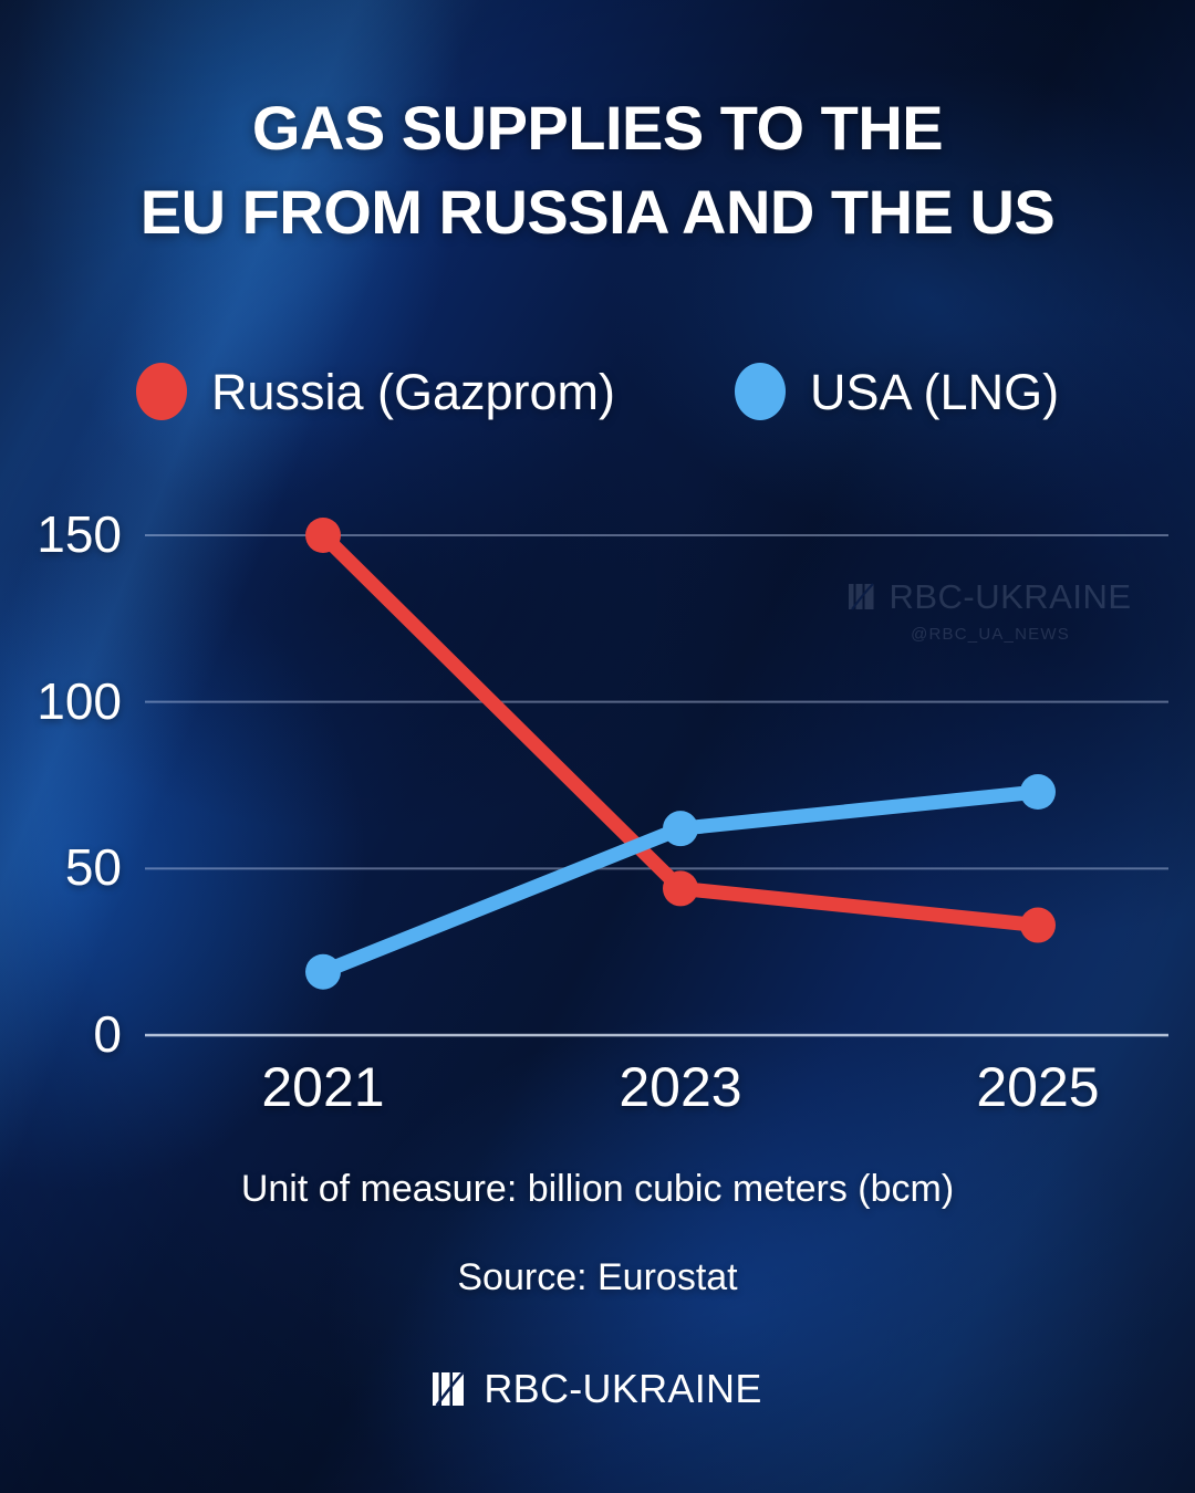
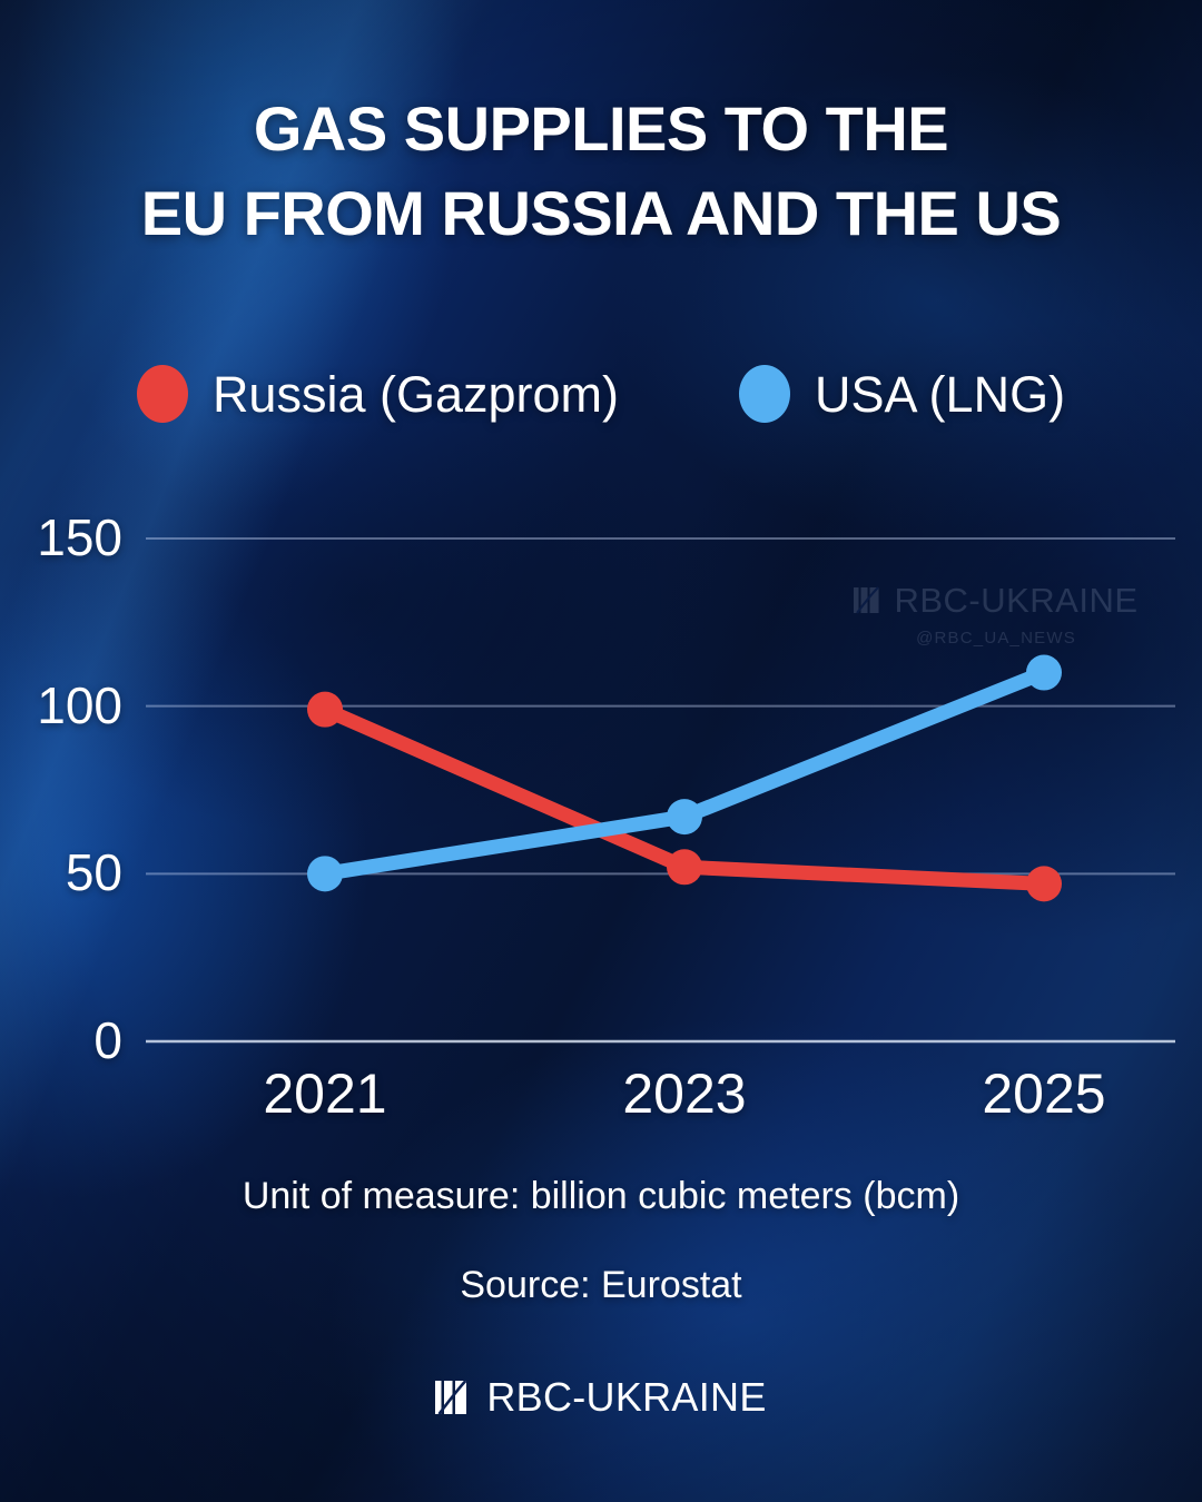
Russia (Gazprom)/2021: 150 -> 99
USA (LNG)/2021: 19 -> 50
Russia (Gazprom)/2023: 44 -> 52
USA (LNG)/2023: 62 -> 67
Russia (Gazprom)/2025: 33 -> 47
USA (LNG)/2025: 73 -> 110
